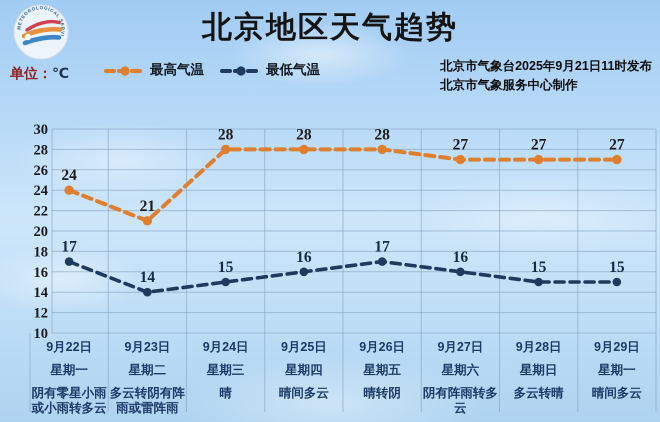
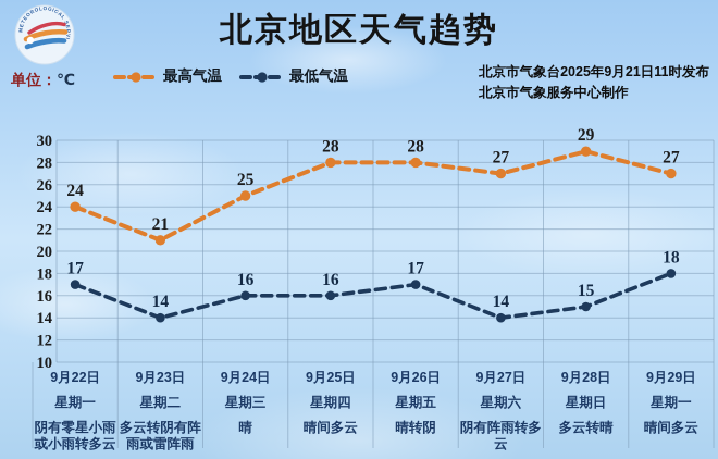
最高气温/9月24日: 28 -> 25
最低气温/9月24日: 15 -> 16
最低气温/9月27日: 16 -> 14
最高气温/9月28日: 27 -> 29
最低气温/9月29日: 15 -> 18
